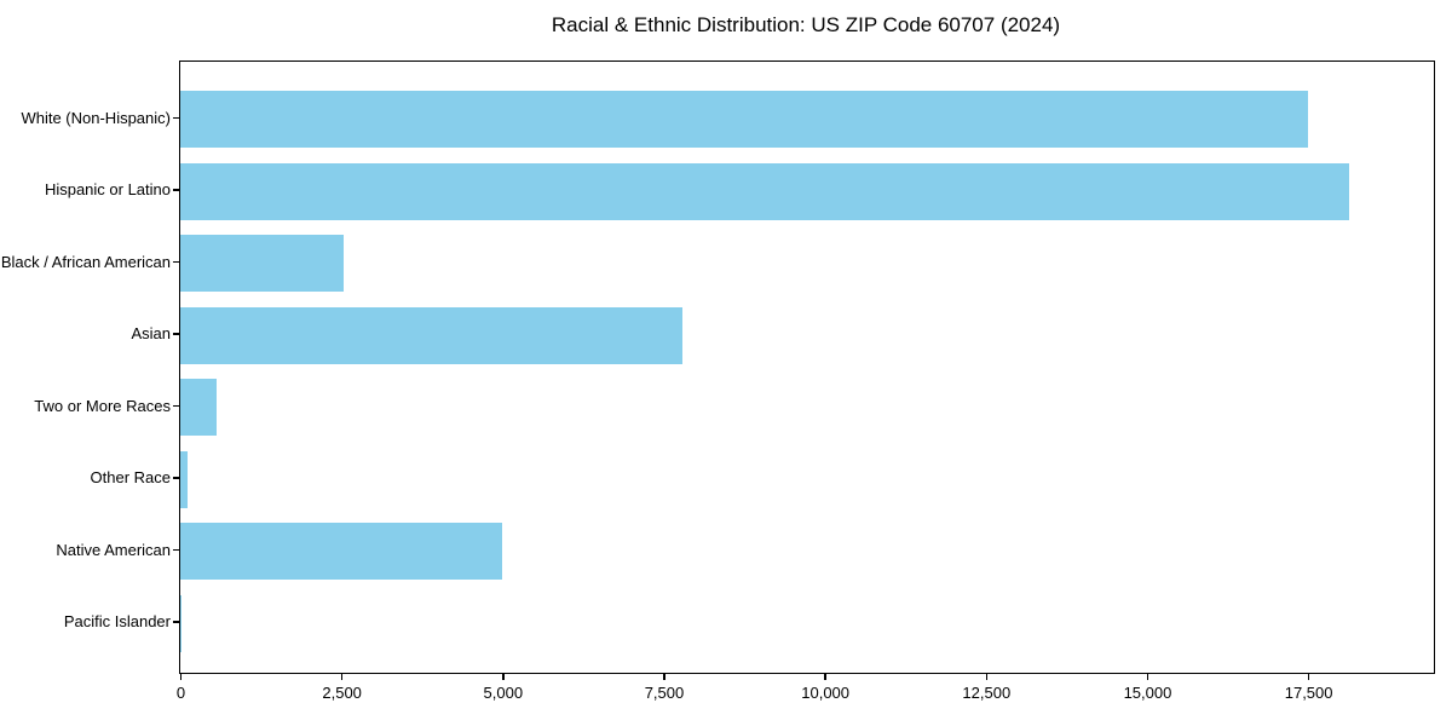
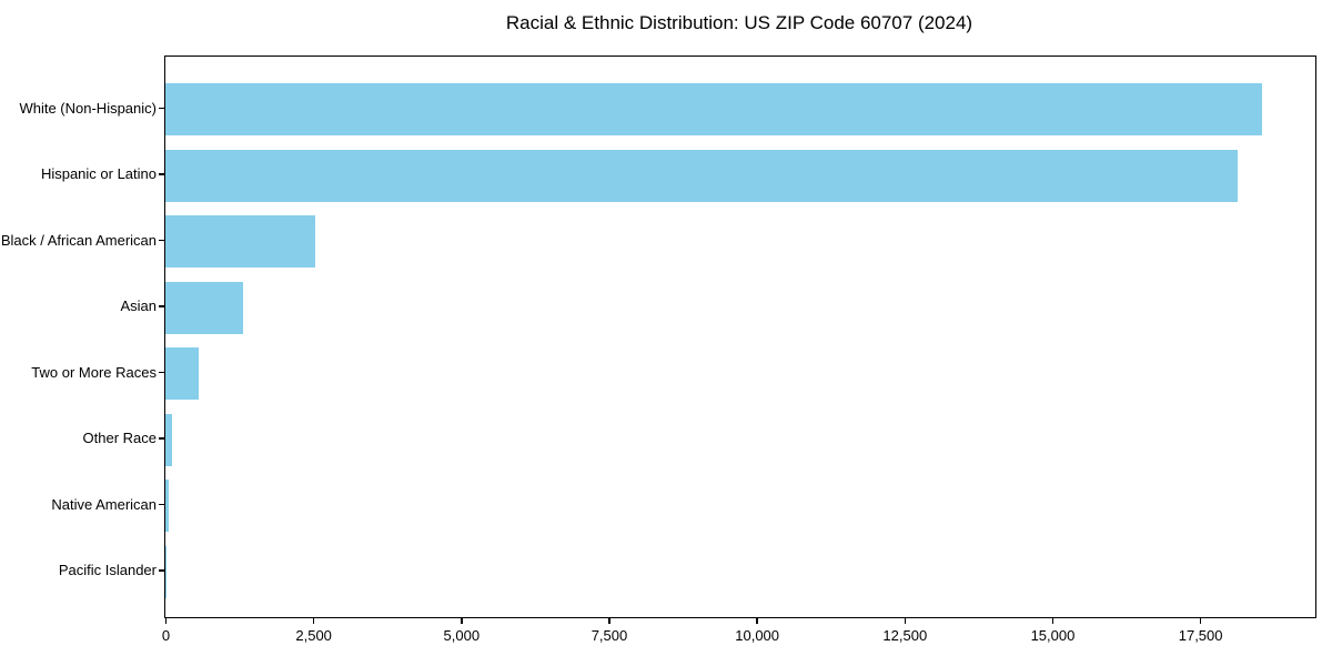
White (Non-Hispanic): 17500 -> 18600
Asian: 7800 -> 1300
Native American: 5000 -> 100
